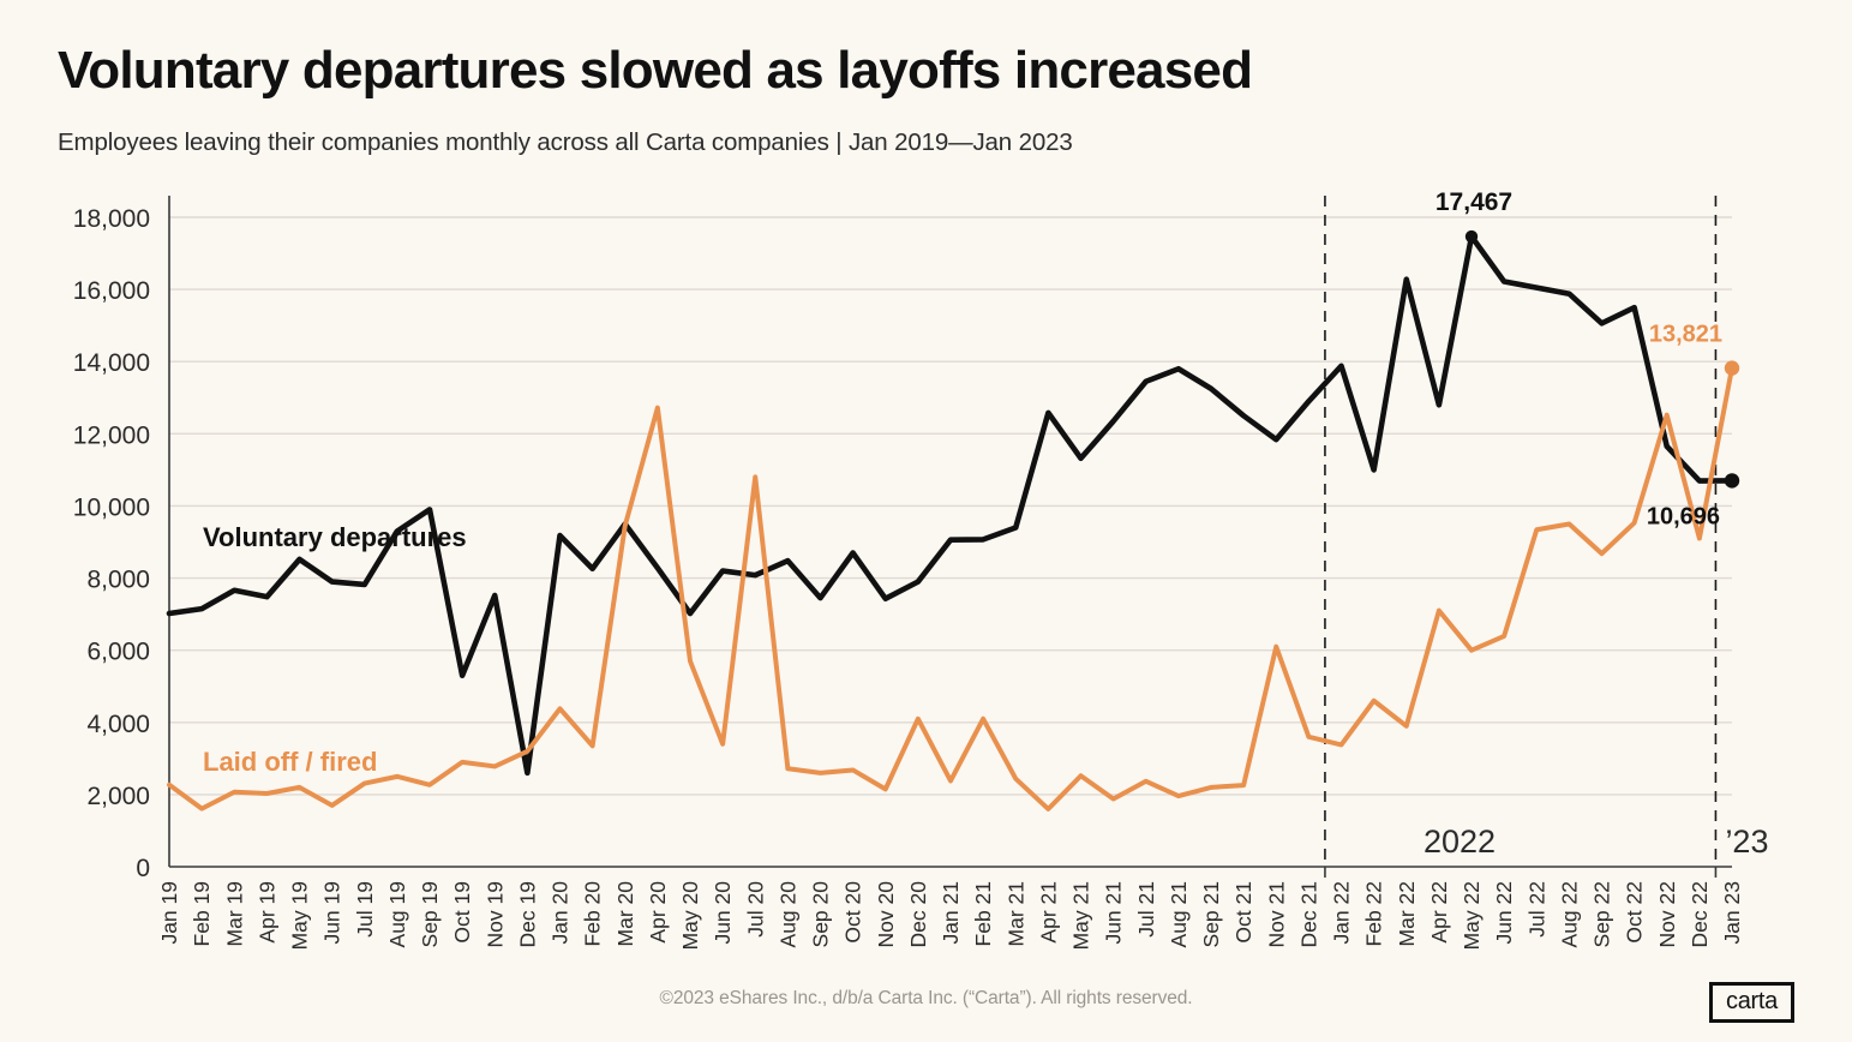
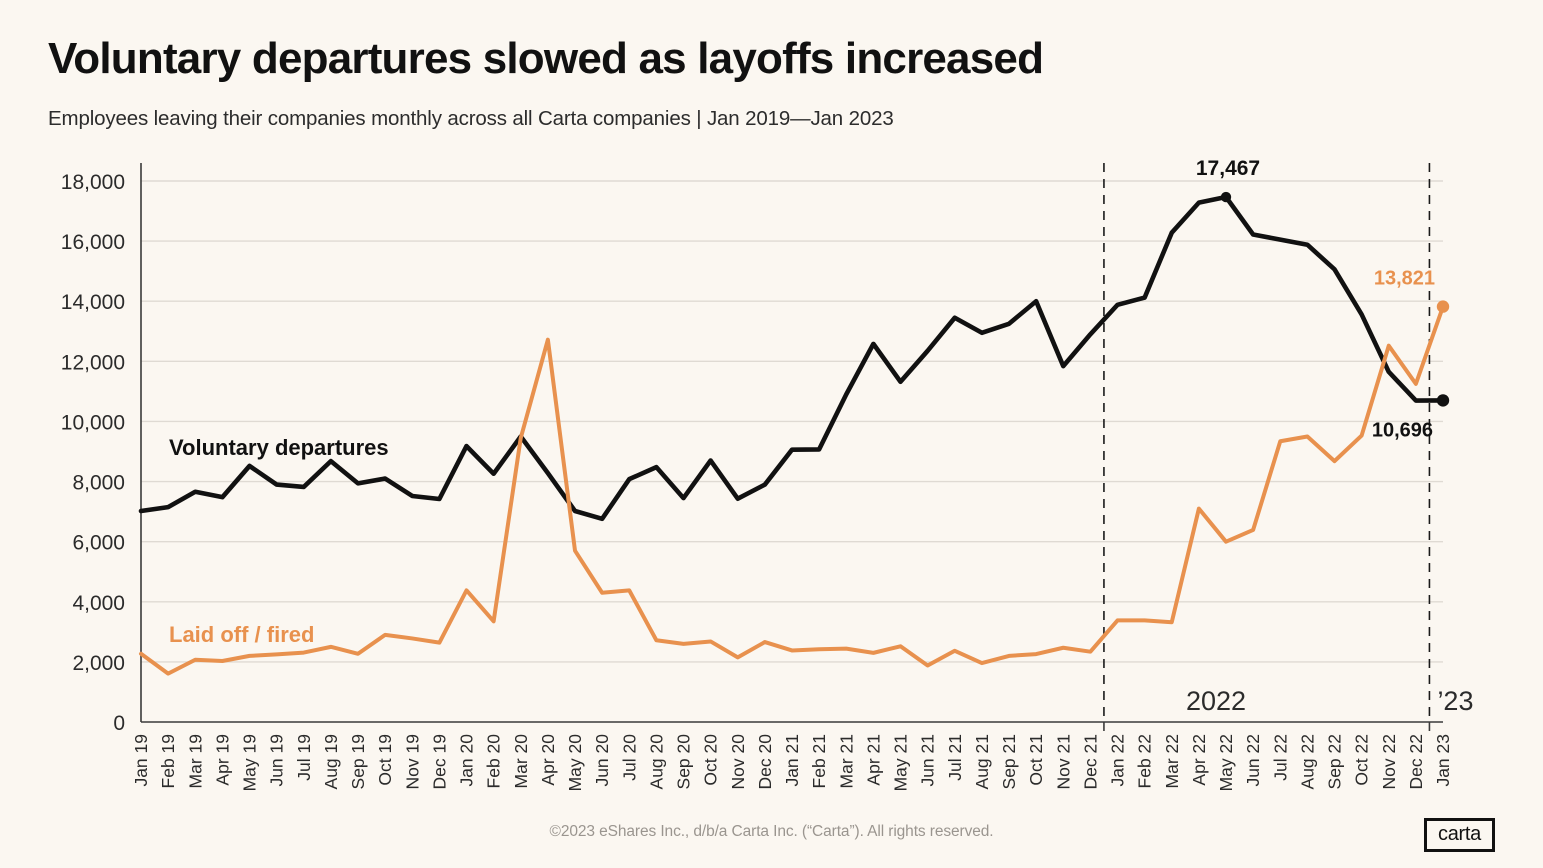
Laid off / fired/Jun 19: 1700 -> 2200
Voluntary departures/Aug 19: 9300 -> 8700
Voluntary departures/Sep 19: 9900 -> 7900
Voluntary departures/Oct 19: 5300 -> 8100
Voluntary departures/Dec 19: 2600 -> 7400
Laid off / fired/Dec 19: 3200 -> 2600
Voluntary departures/Jun 20: 8200 -> 6800
Laid off / fired/Jun 20: 3400 -> 4300
Laid off / fired/Jul 20: 10800 -> 4400
Laid off / fired/Dec 20: 4100 -> 2700
Laid off / fired/Feb 21: 4100 -> 2400
Voluntary departures/Mar 21: 9400 -> 10900
Laid off / fired/Apr 21: 1600 -> 2300
Voluntary departures/Aug 21: 13800 -> 13000
Voluntary departures/Oct 21: 12500 -> 14000
Laid off / fired/Nov 21: 6100 -> 2500
Laid off / fired/Dec 21: 3600 -> 2300
Voluntary departures/Feb 22: 11000 -> 14100
Laid off / fired/Feb 22: 4600 -> 3400
Laid off / fired/Mar 22: 3900 -> 3300
Voluntary departures/Apr 22: 12800 -> 17300
Voluntary departures/Oct 22: 15500 -> 13600
Laid off / fired/Dec 22: 9100 -> 11200
